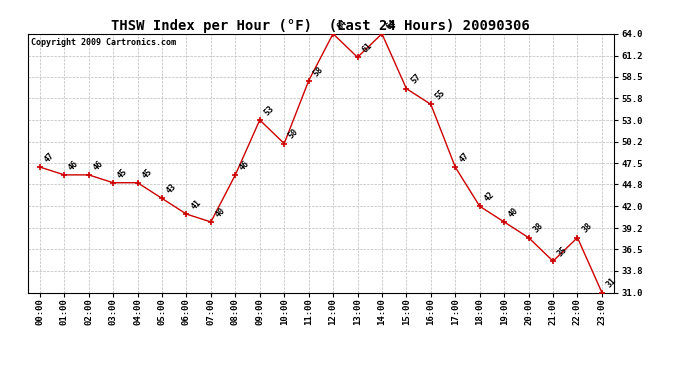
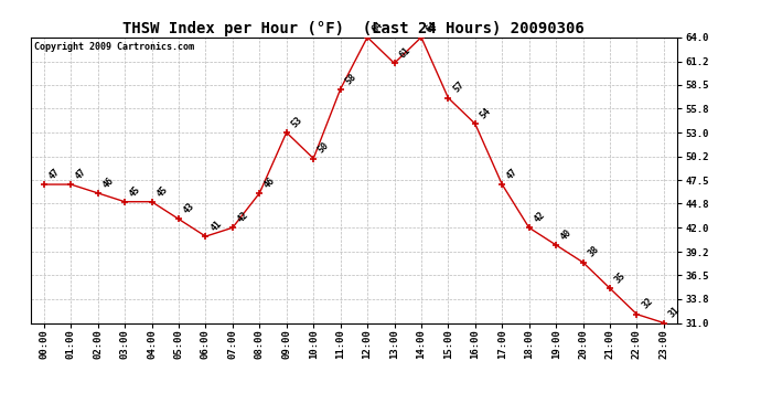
01:00: 46 -> 47
07:00: 40 -> 42
16:00: 55 -> 54
22:00: 38 -> 32
